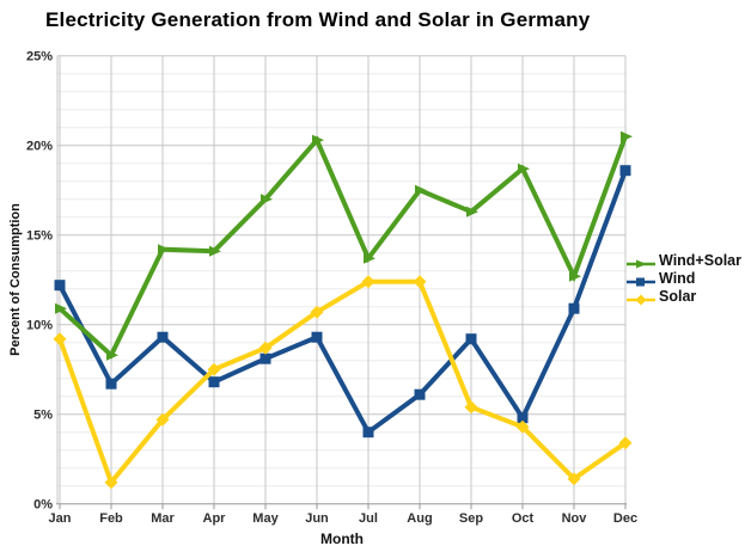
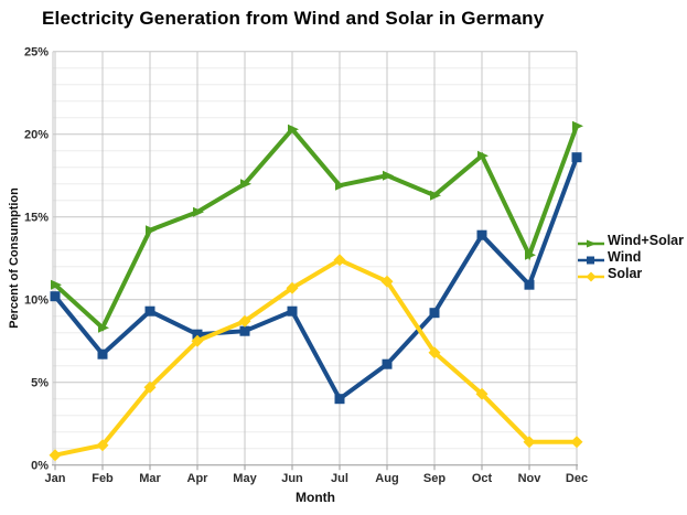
Wind/Jan: 12.2% -> 10.2%
Solar/Jan: 9.2% -> 0.6%
Wind+Solar/Apr: 14.1% -> 15.3%
Wind/Apr: 6.8% -> 7.9%
Wind+Solar/Jul: 13.7% -> 16.9%
Solar/Aug: 12.4% -> 11.1%
Solar/Sep: 5.4% -> 6.8%
Wind/Oct: 4.8% -> 13.9%
Solar/Dec: 3.4% -> 1.4%
